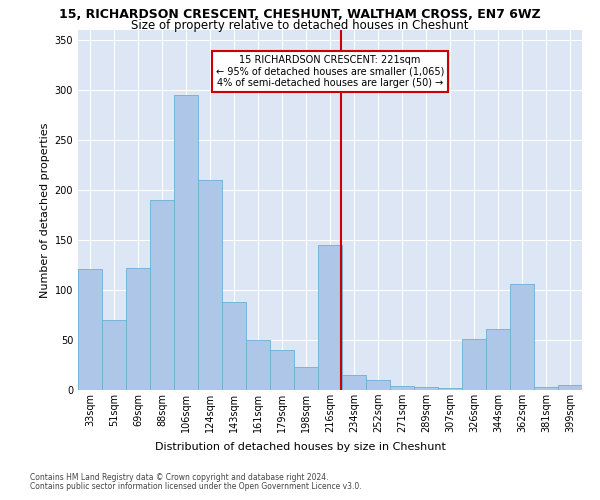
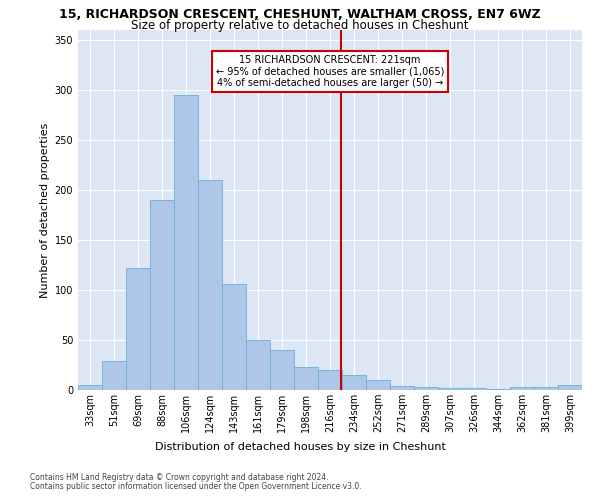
33sqm: 121 -> 5
51sqm: 70 -> 29
143sqm: 88 -> 106
216sqm: 145 -> 20
326sqm: 51 -> 2
344sqm: 61 -> 1
362sqm: 106 -> 3
